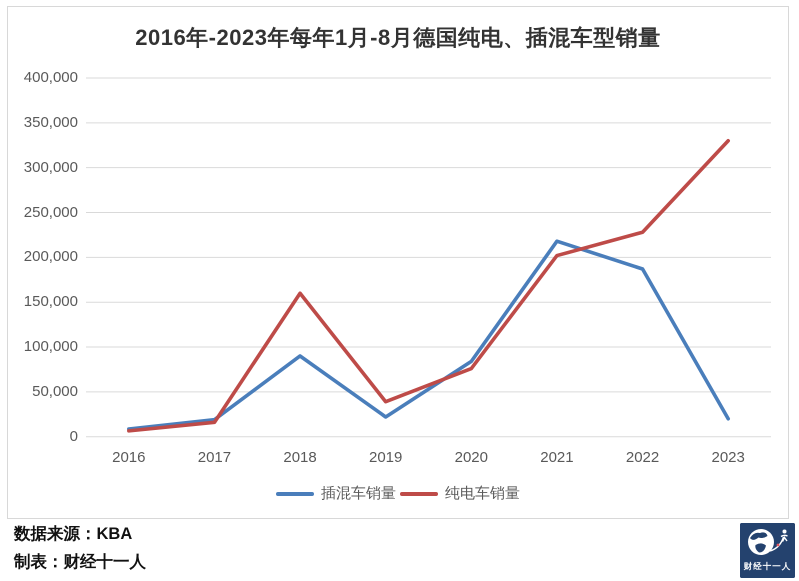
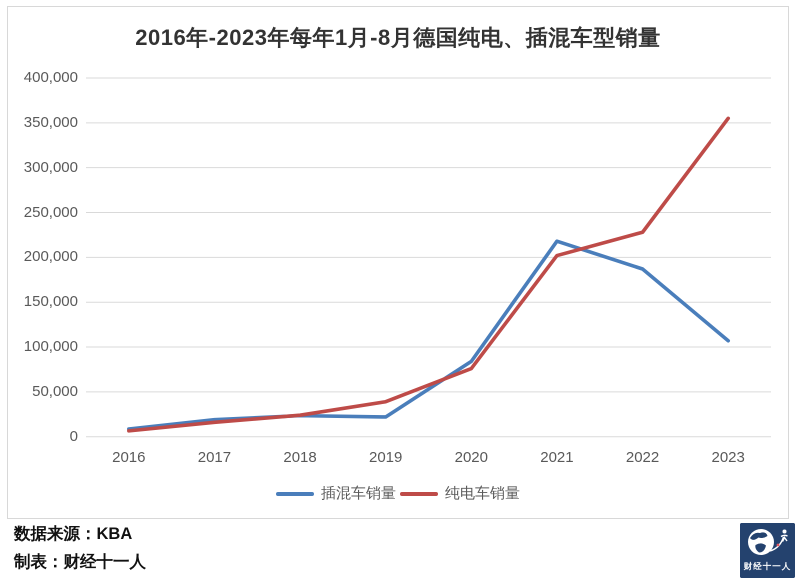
插混车销量/2018: 90000 -> 20000
纯电车销量/2018: 160000 -> 20000
插混车销量/2023: 20000 -> 110000
纯电车销量/2023: 330000 -> 360000
